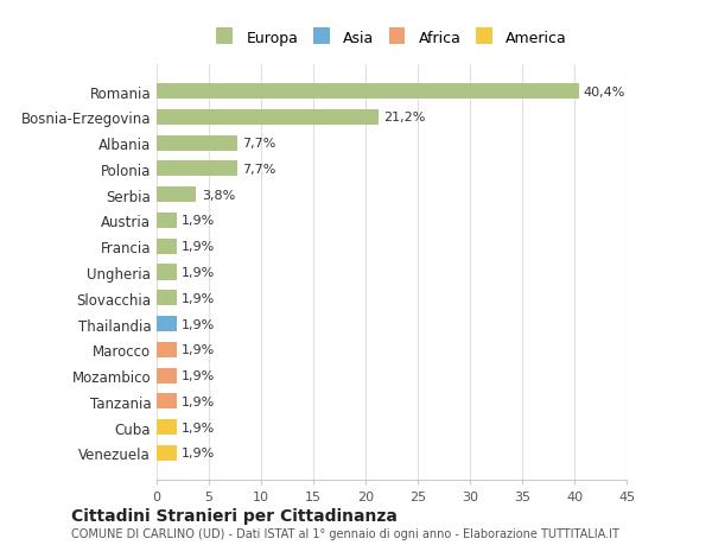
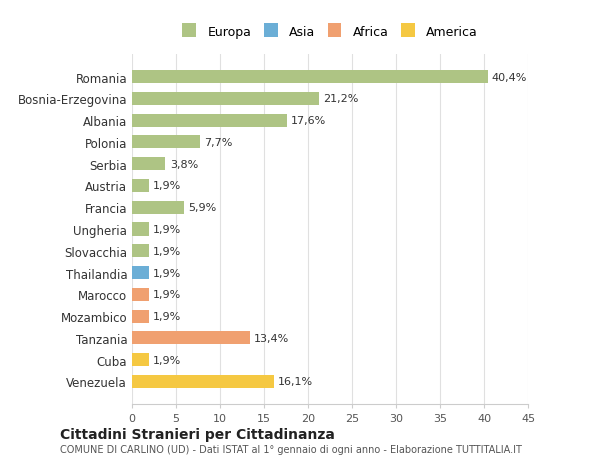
Albania: 7,7% -> 17,6%
Francia: 1,9% -> 5,9%
Tanzania: 1,9% -> 13,4%
Venezuela: 1,9% -> 16,1%
